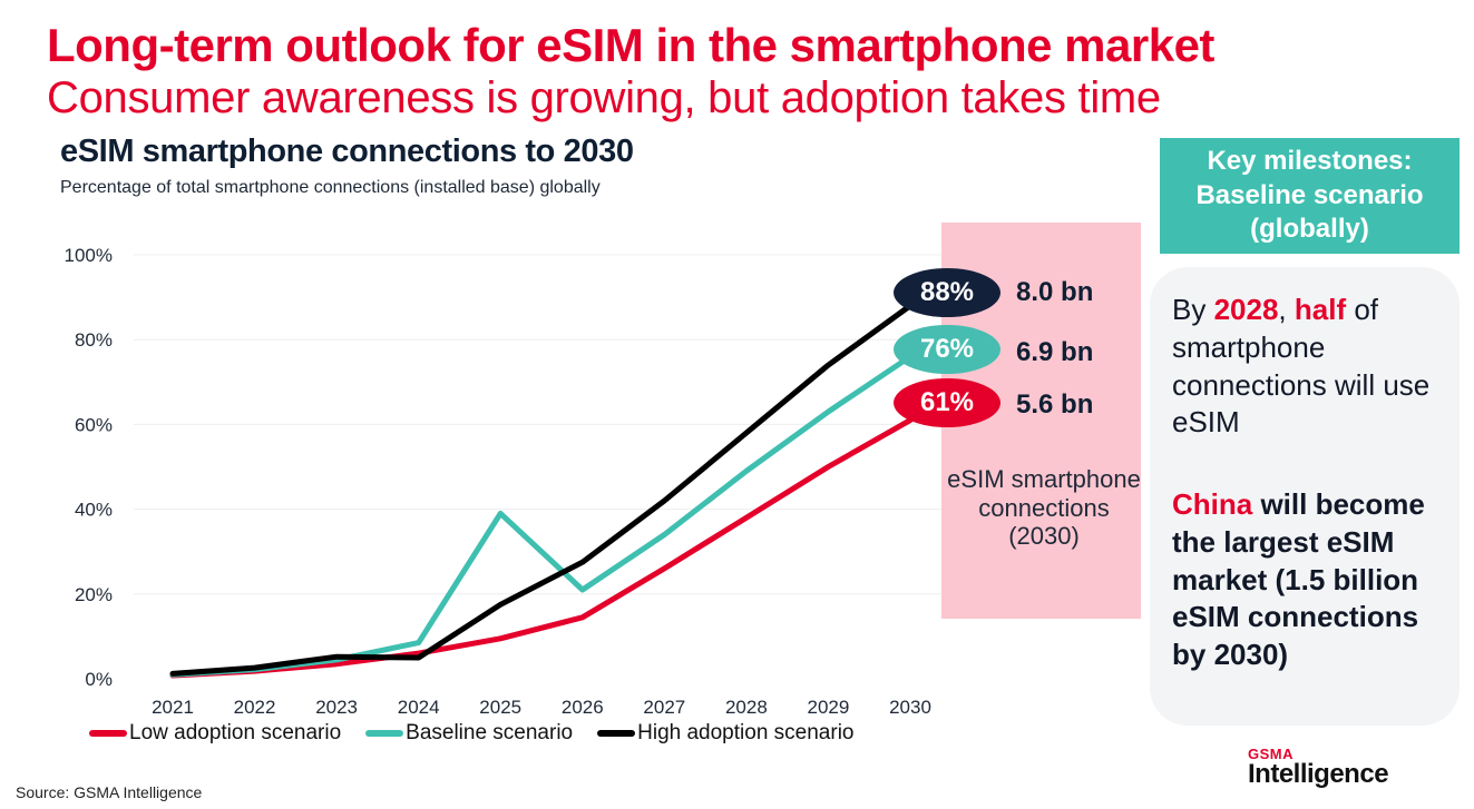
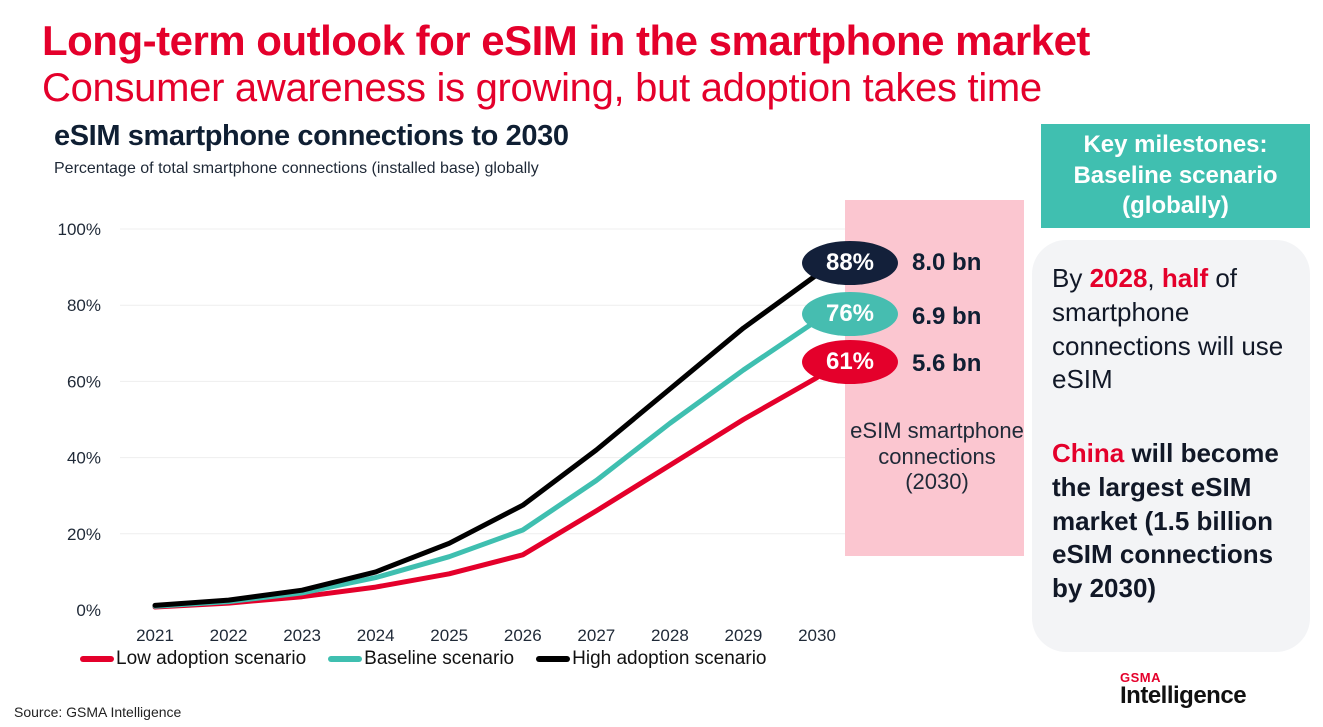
High adoption scenario/2024: 5% -> 10%
Baseline scenario/2025: 39% -> 14%
